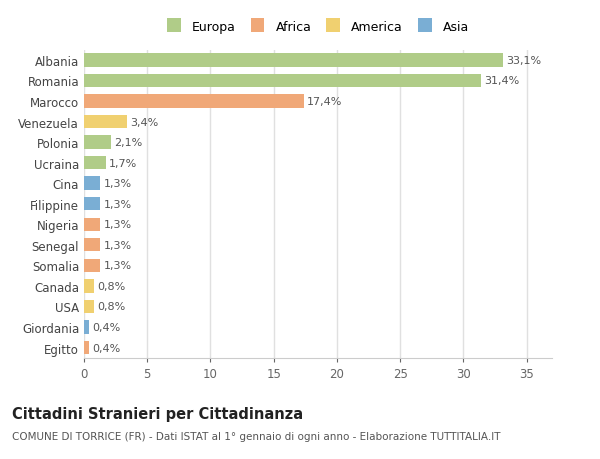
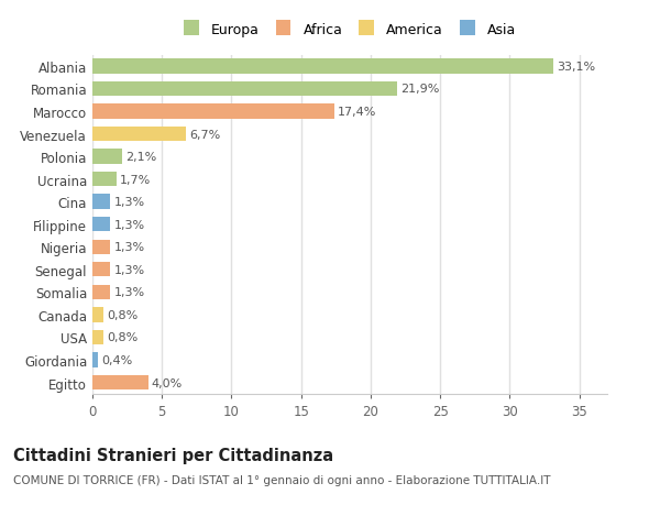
Romania: 31,4% -> 21,9%
Venezuela: 3,4% -> 6,7%
Egitto: 0,4% -> 4,0%
